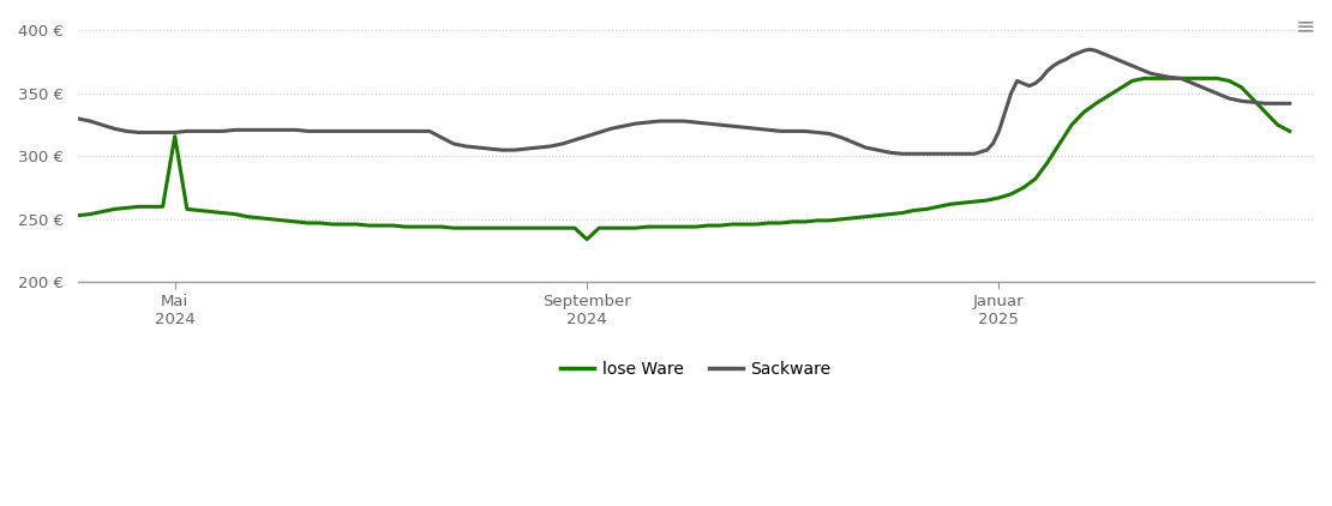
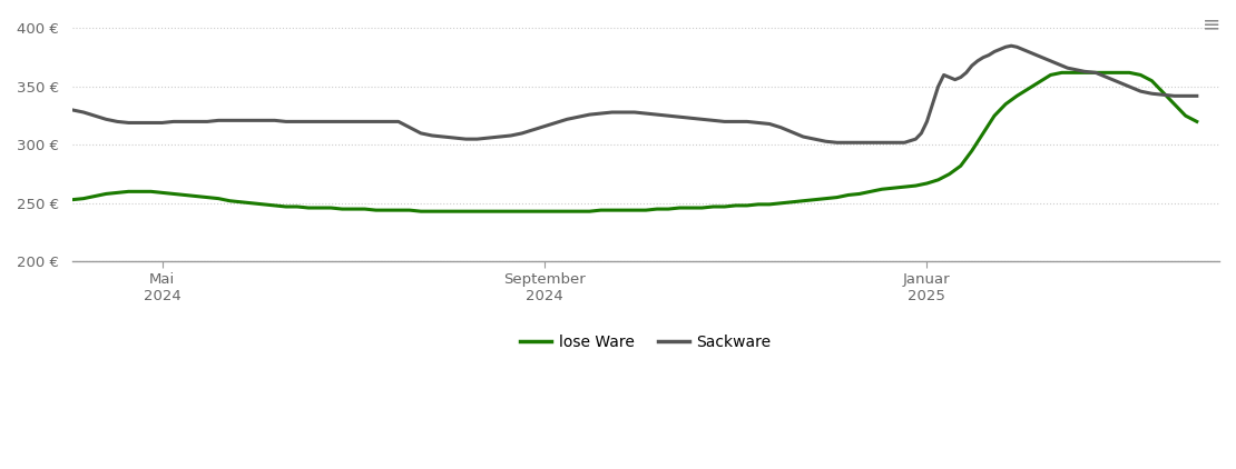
lose Ware/Mai 2024: 316 € -> 259 €
lose Ware/September 2024: 234 € -> 243 €
